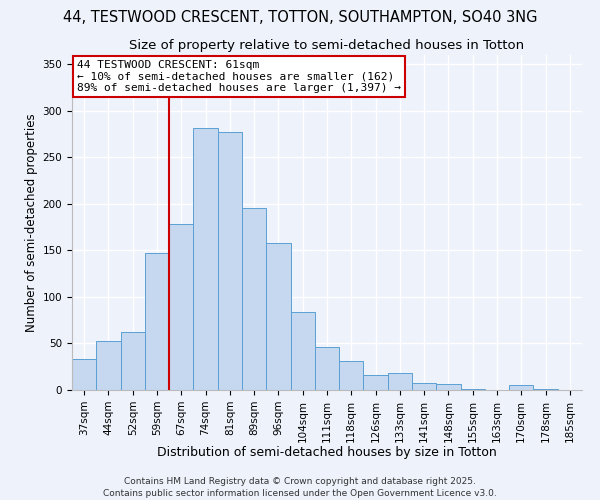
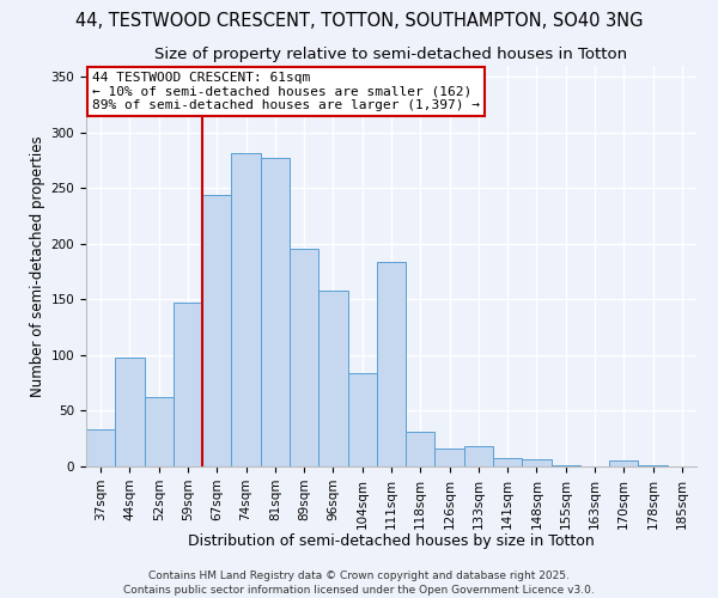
44sqm: 53 -> 98
67sqm: 178 -> 244
111sqm: 46 -> 184
